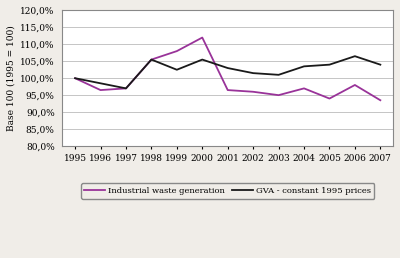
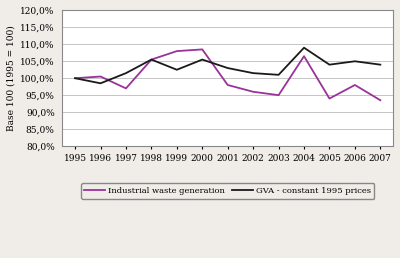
Industrial waste generation/1996: 96,5% -> 100,5%
GVA - constant 1995 prices/1997: 97,0% -> 101,5%
Industrial waste generation/2000: 112,0% -> 108,5%
Industrial waste generation/2001: 96,5% -> 98,0%
Industrial waste generation/2004: 97,0% -> 106,5%
GVA - constant 1995 prices/2004: 103,5% -> 109,0%
GVA - constant 1995 prices/2006: 106,5% -> 105,0%
